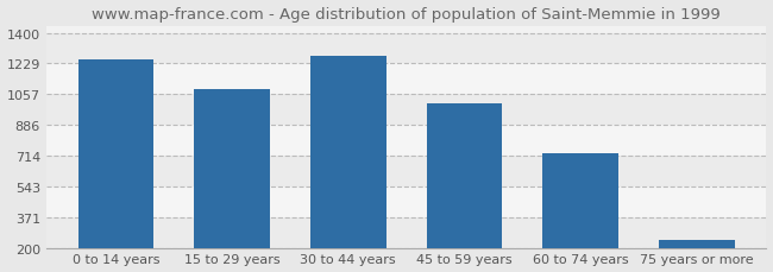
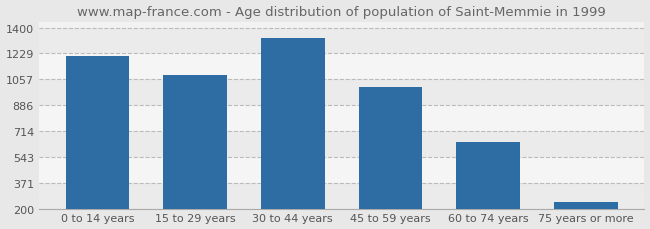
0 to 14 years: 1250 -> 1210
30 to 44 years: 1270 -> 1330
60 to 74 years: 730 -> 640
